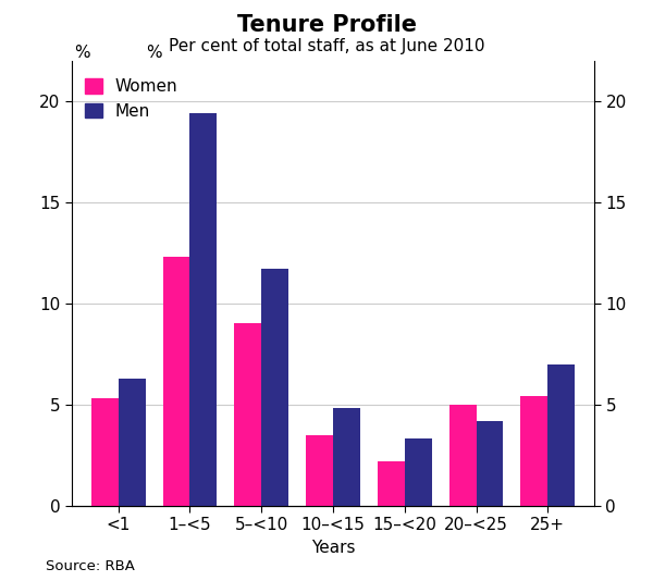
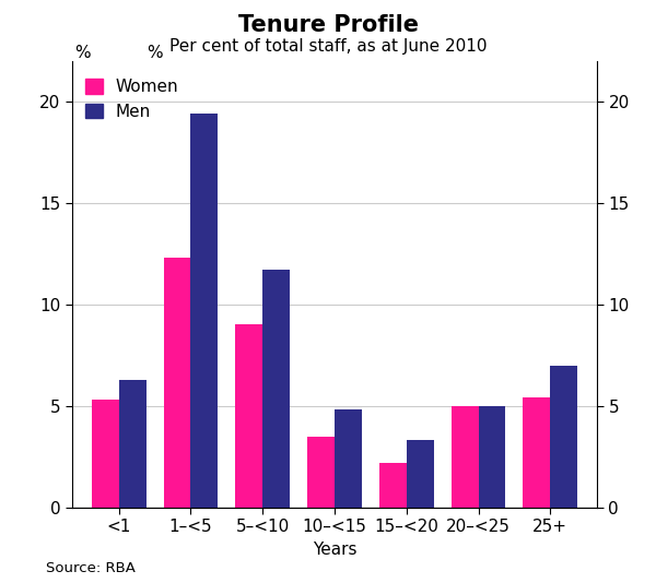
Men/20–<25: 4.2 -> 5.0
